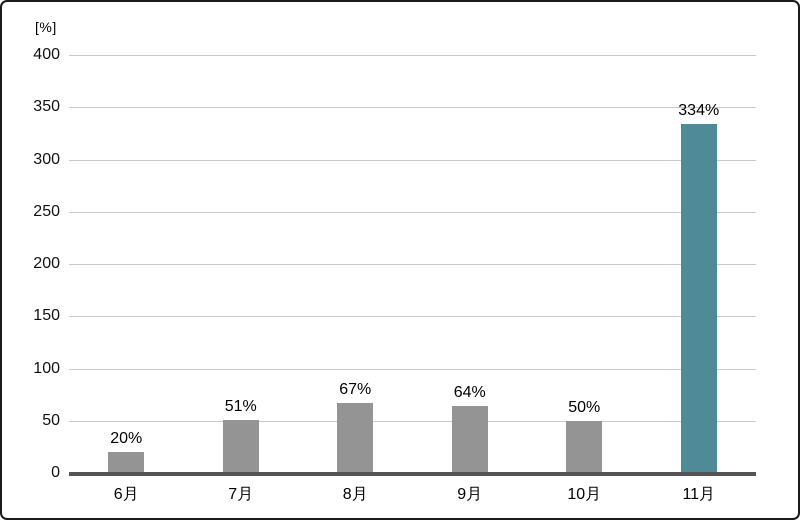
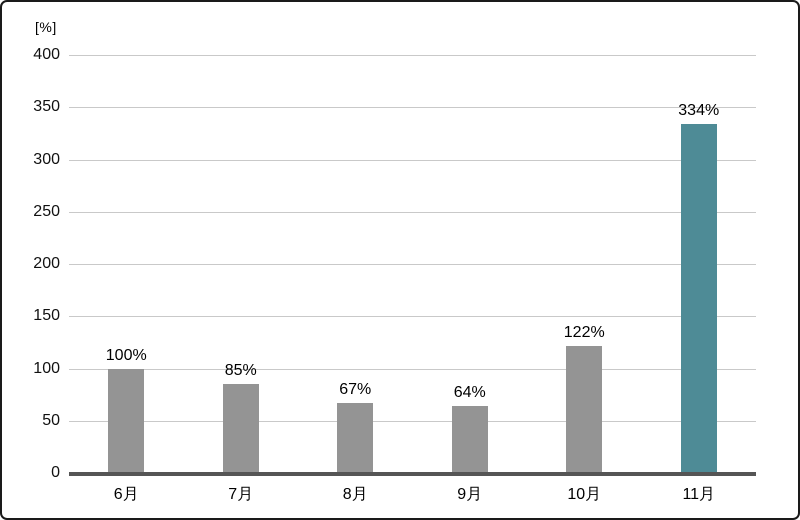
6月: 20% -> 100%
7月: 51% -> 85%
10月: 50% -> 122%
